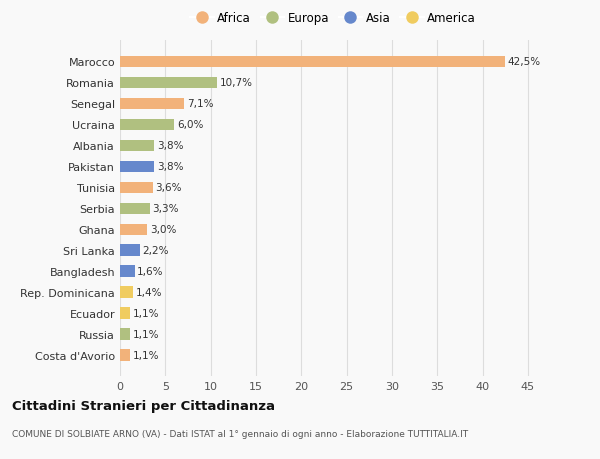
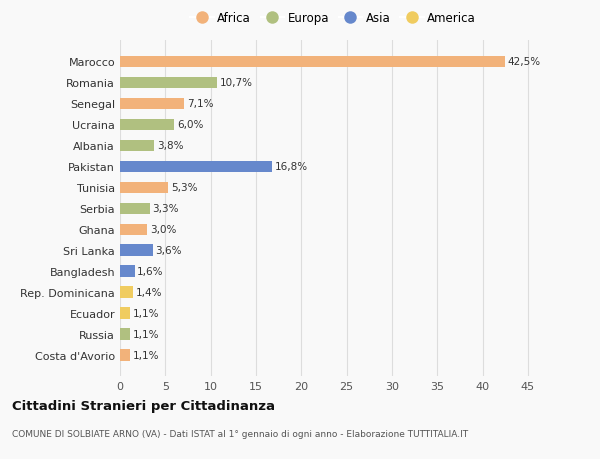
Pakistan: 3,8% -> 16,8%
Tunisia: 3,6% -> 5,3%
Sri Lanka: 2,2% -> 3,6%
